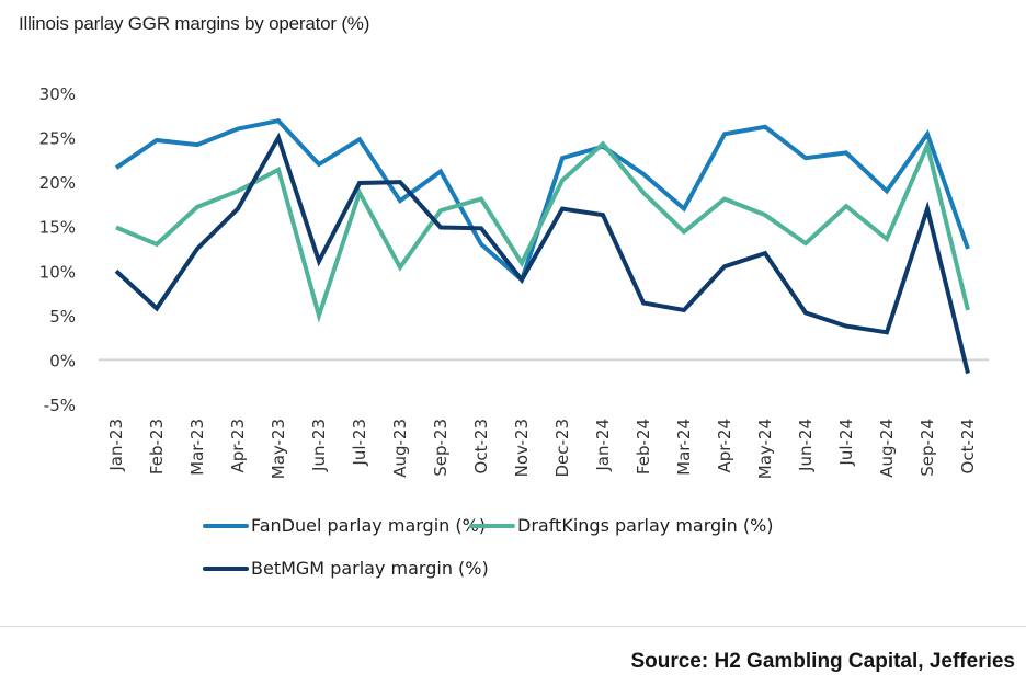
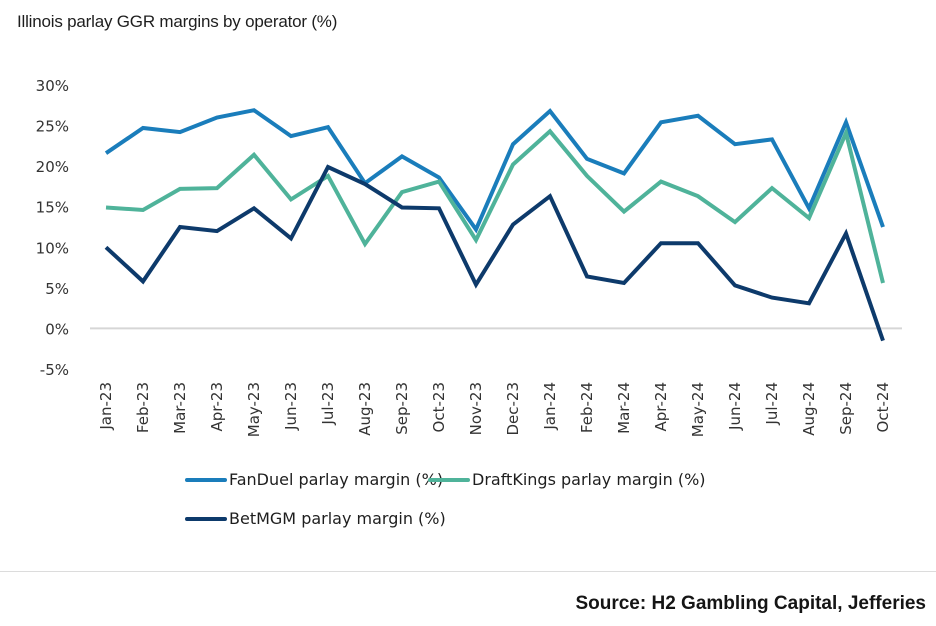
DraftKings parlay margin (%)/Feb-23: 13% -> 15%
DraftKings parlay margin (%)/Apr-23: 19% -> 17%
BetMGM parlay margin (%)/Apr-23: 17% -> 12%
BetMGM parlay margin (%)/May-23: 25% -> 15%
FanDuel parlay margin (%)/Jun-23: 22% -> 24%
DraftKings parlay margin (%)/Jun-23: 5% -> 16%
BetMGM parlay margin (%)/Aug-23: 20% -> 18%
FanDuel parlay margin (%)/Oct-23: 13% -> 19%
FanDuel parlay margin (%)/Nov-23: 9% -> 12%
BetMGM parlay margin (%)/Nov-23: 9% -> 5%
BetMGM parlay margin (%)/Dec-23: 17% -> 13%
FanDuel parlay margin (%)/Jan-24: 24% -> 27%
FanDuel parlay margin (%)/Mar-24: 17% -> 19%
BetMGM parlay margin (%)/May-24: 12% -> 10%
FanDuel parlay margin (%)/Aug-24: 19% -> 15%
BetMGM parlay margin (%)/Sep-24: 17% -> 12%
